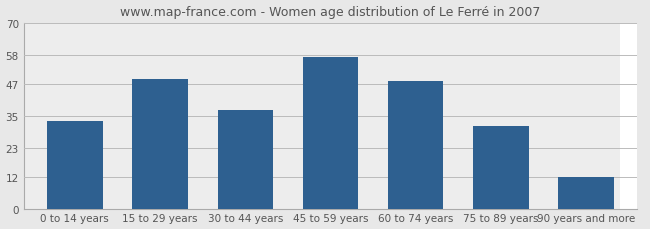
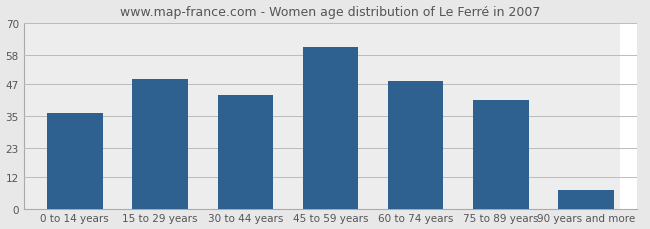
0 to 14 years: 33 -> 36
30 to 44 years: 37 -> 43
45 to 59 years: 57 -> 61
75 to 89 years: 31 -> 41
90 years and more: 12 -> 7
